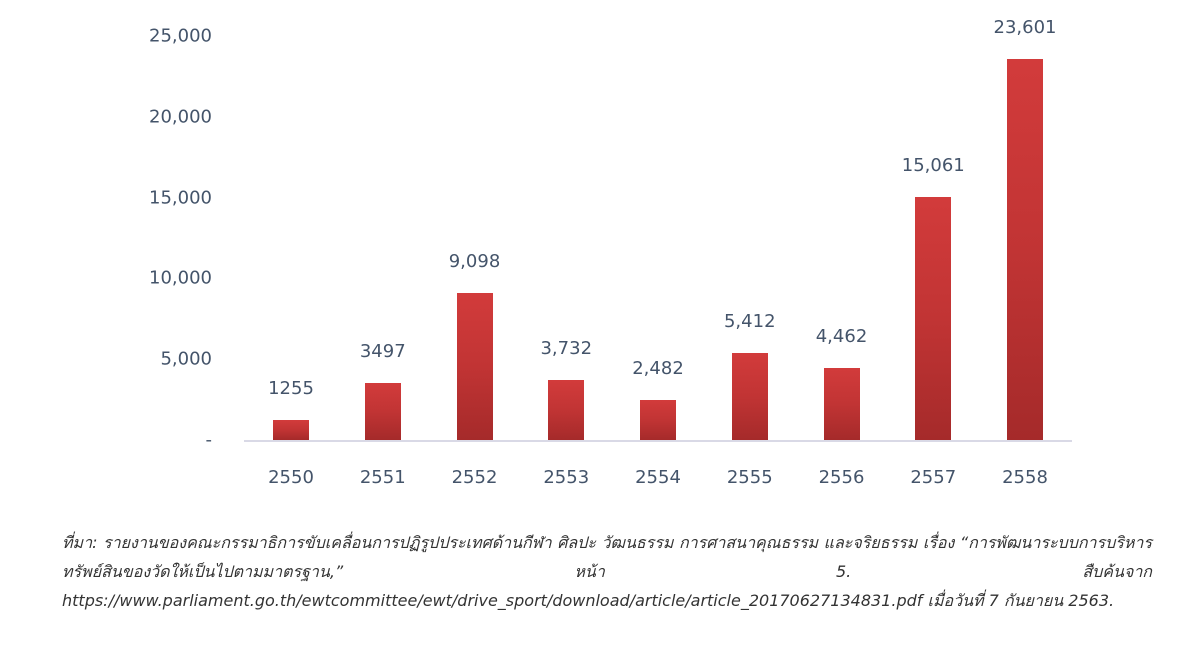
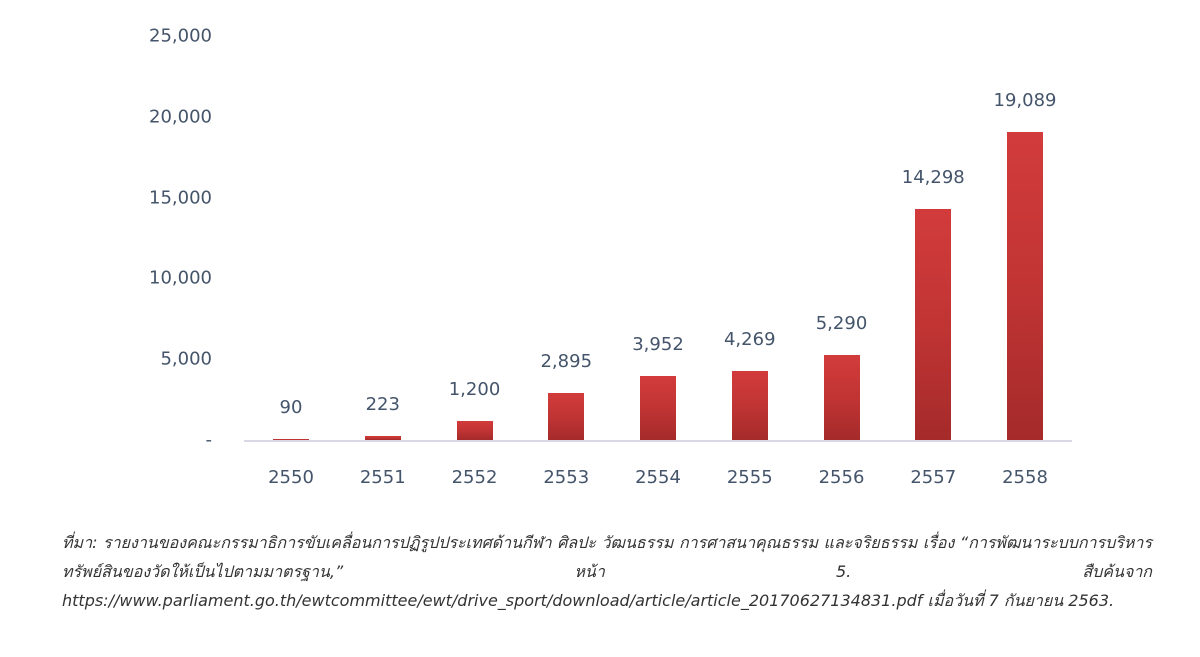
2550: 1255 -> 90
2551: 3497 -> 223
2552: 9,098 -> 1,200
2553: 3,732 -> 2,895
2554: 2,482 -> 3,952
2555: 5,412 -> 4,269
2556: 4,462 -> 5,290
2557: 15,061 -> 14,298
2558: 23,601 -> 19,089
